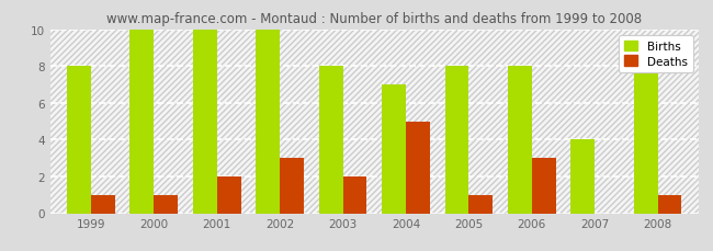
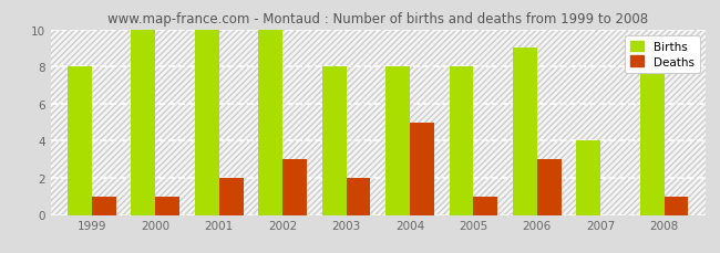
Births/2004: 7 -> 8
Births/2006: 8 -> 9
